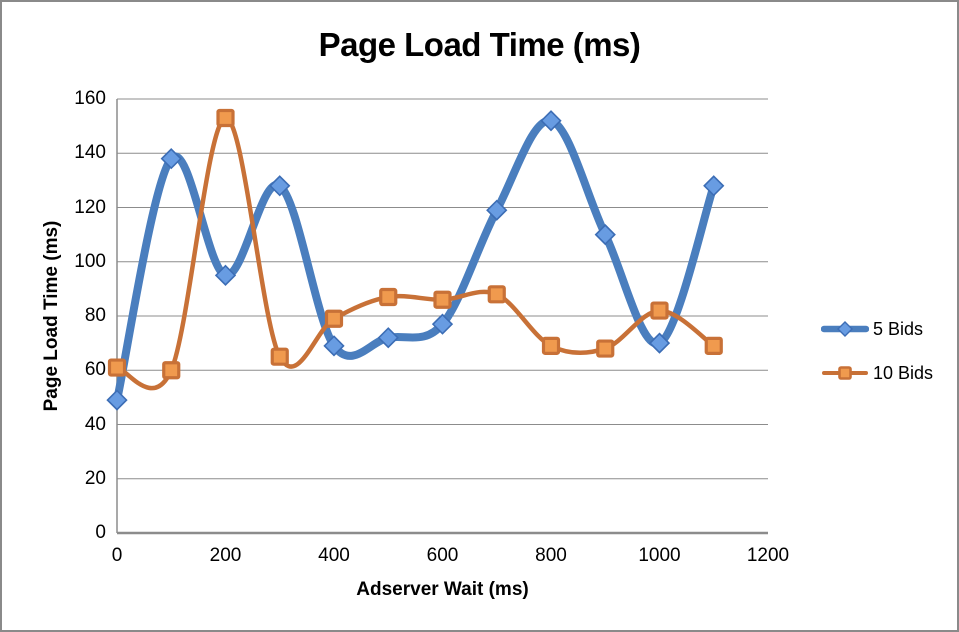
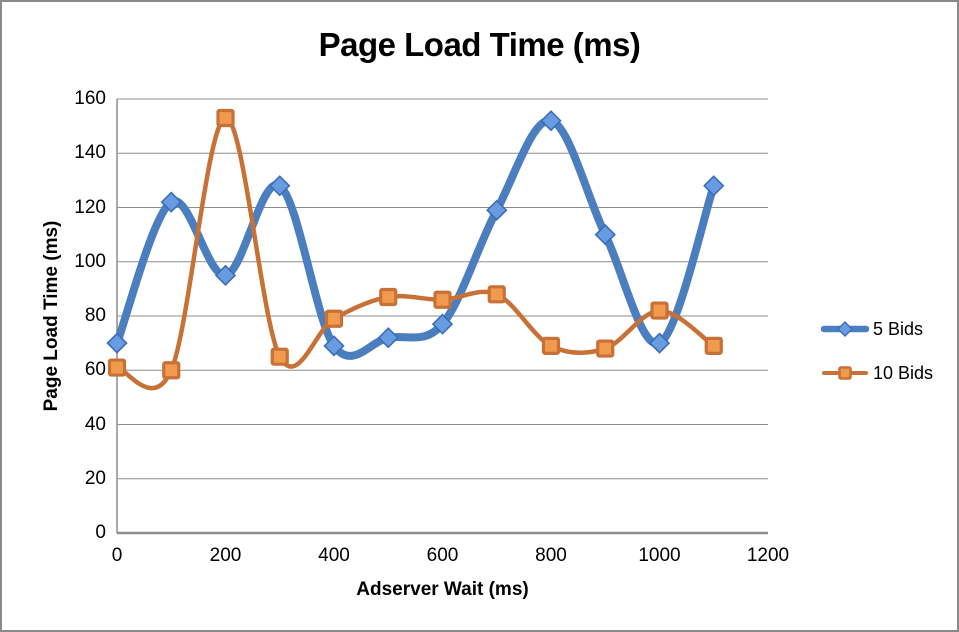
5 Bids/0: 49 -> 70
5 Bids/100: 138 -> 122
